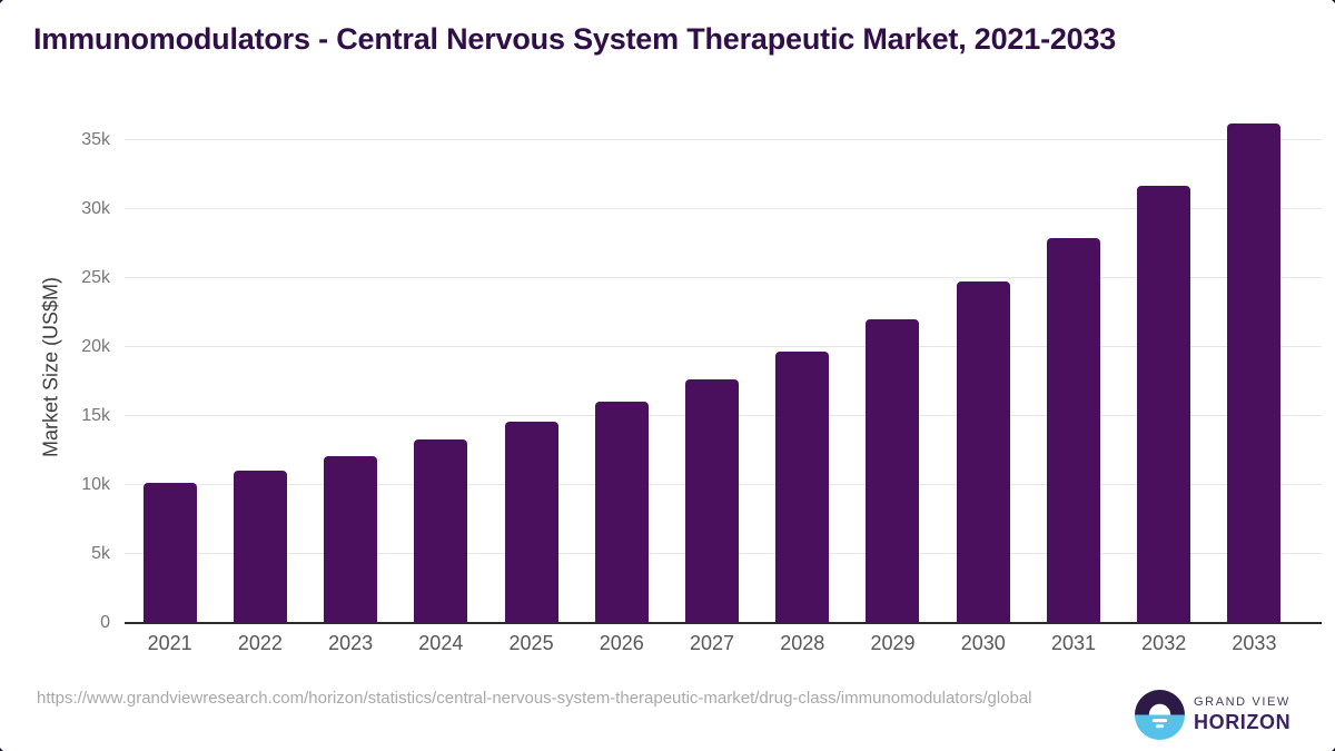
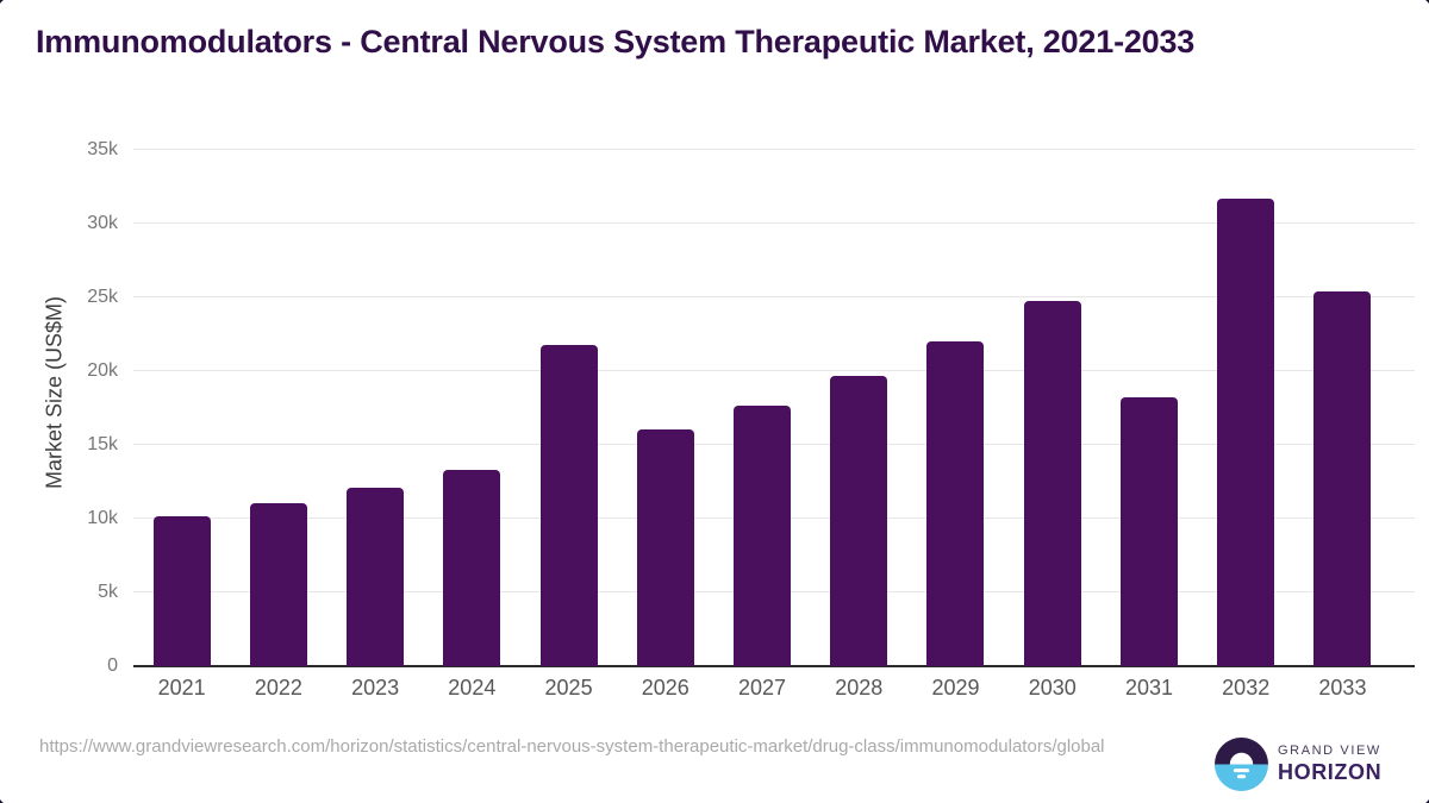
2025: 14.6k -> 21.8k
2031: 27.9k -> 18.2k
2033: 36.2k -> 25.4k
